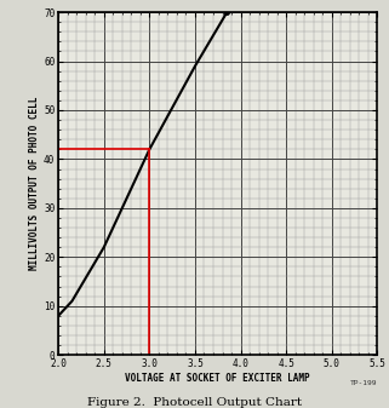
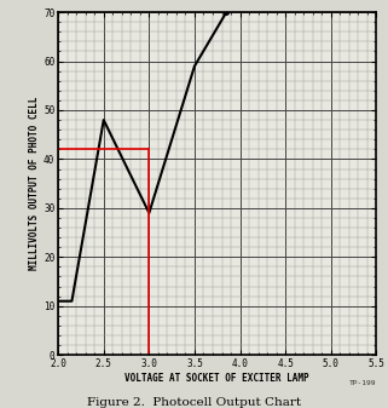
2.0: 8 -> 11
2.5: 22 -> 48
3.0: 42 -> 29
